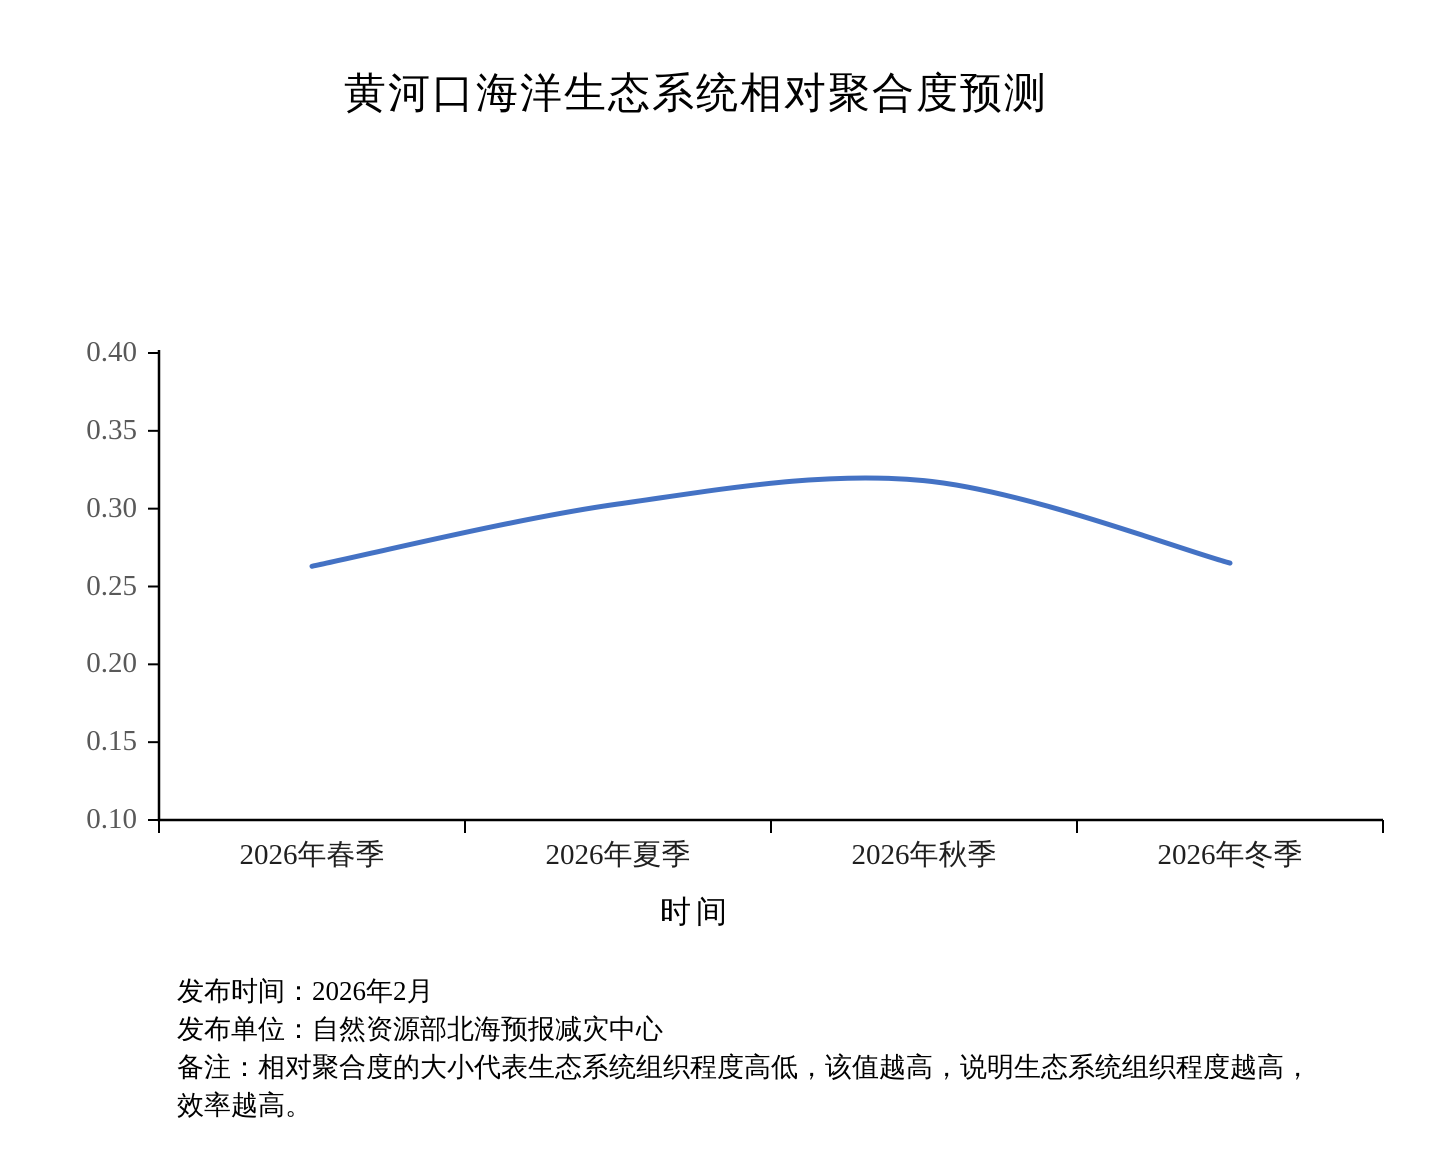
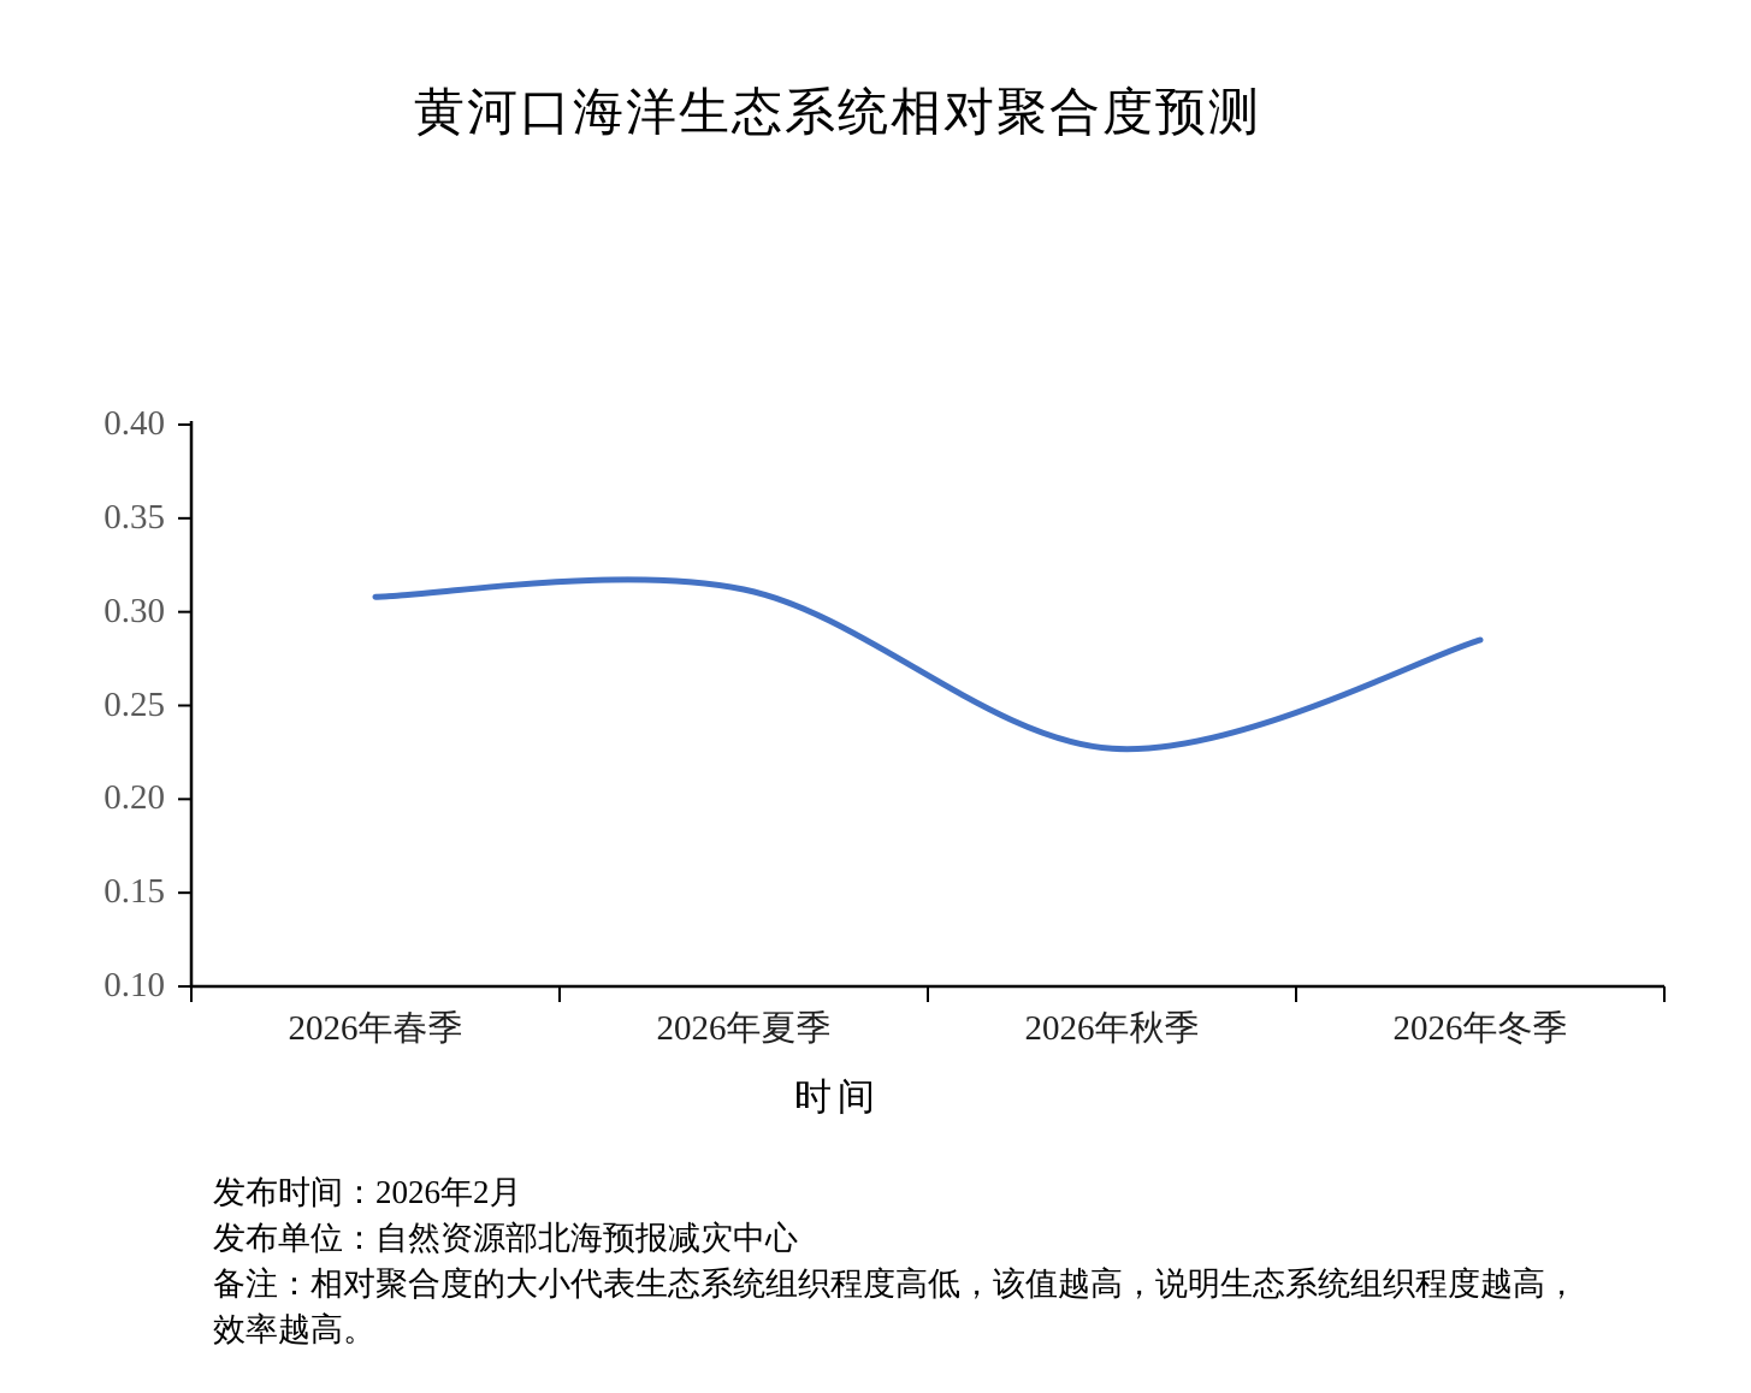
2026年春季: 0.263 -> 0.308
2026年夏季: 0.303 -> 0.312
2026年秋季: 0.318 -> 0.227
2026年冬季: 0.265 -> 0.285
